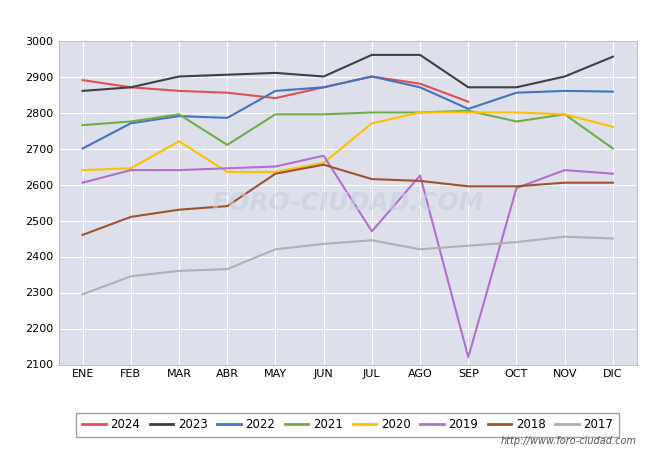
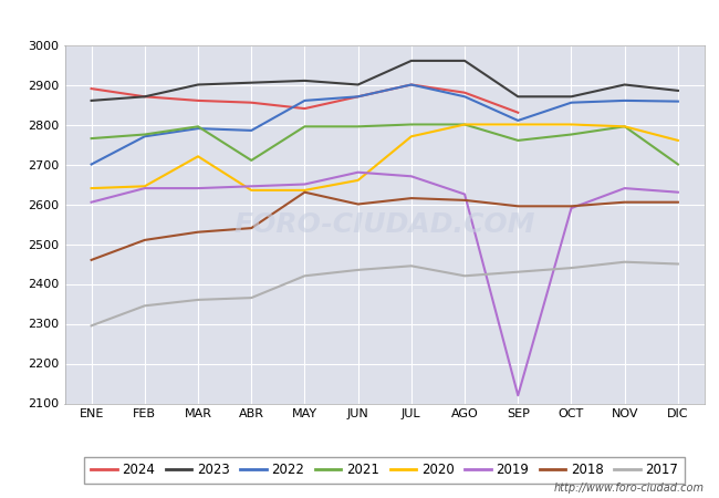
2018/JUN: 2655 -> 2600
2019/JUL: 2470 -> 2670
2021/SEP: 2805 -> 2760
2023/DIC: 2955 -> 2885
